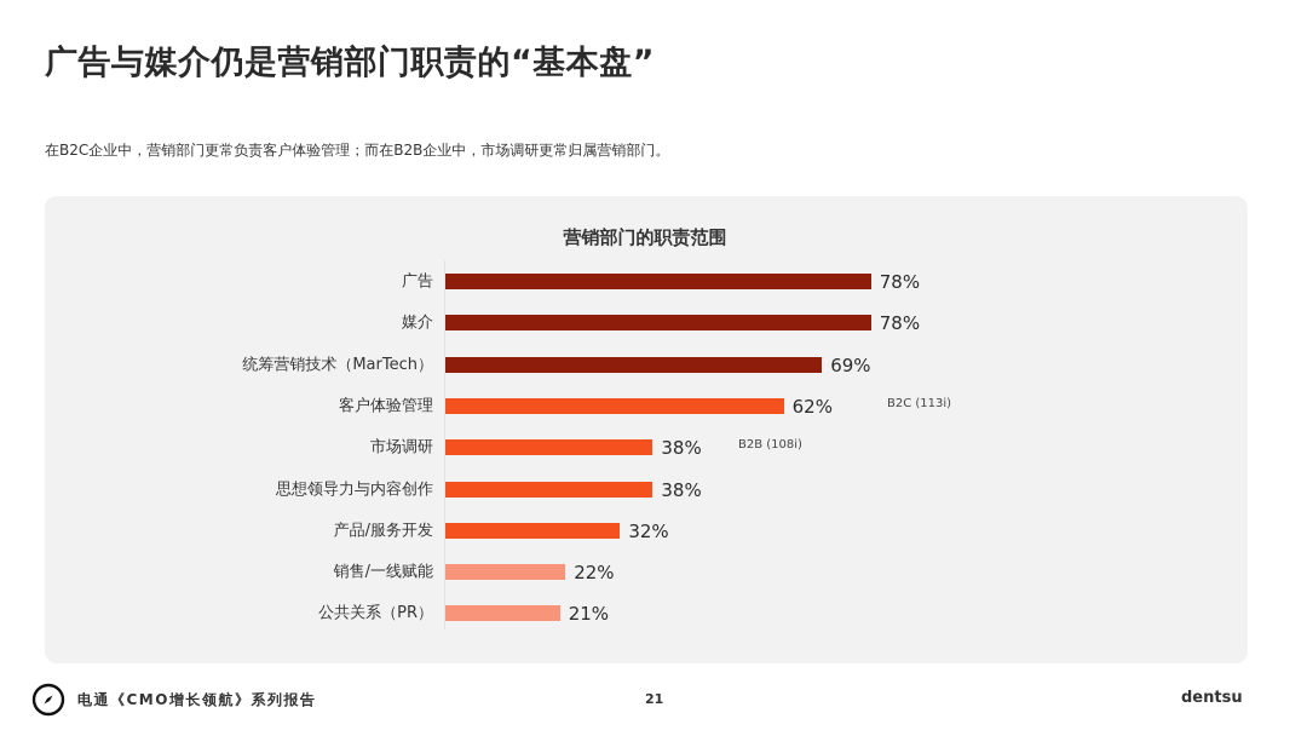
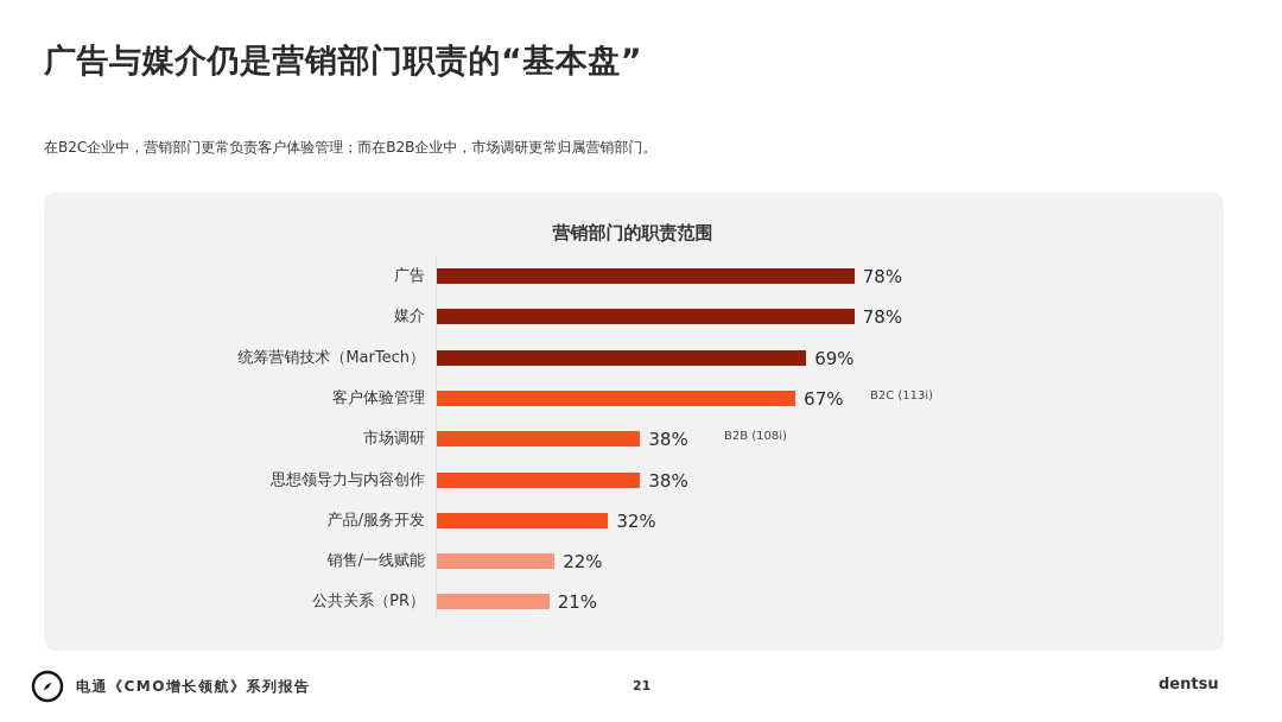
客户体验管理: 62% -> 67%
